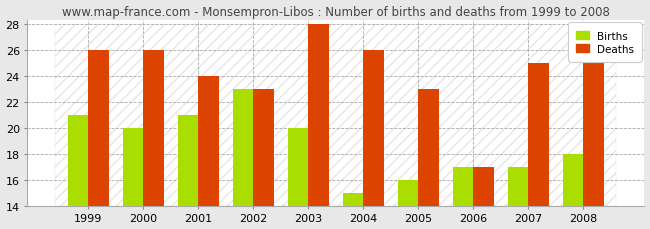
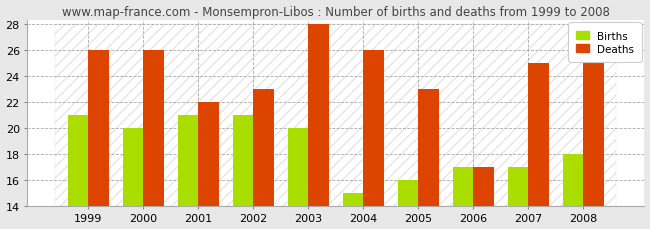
Deaths/2001: 24 -> 22
Births/2002: 23 -> 21
